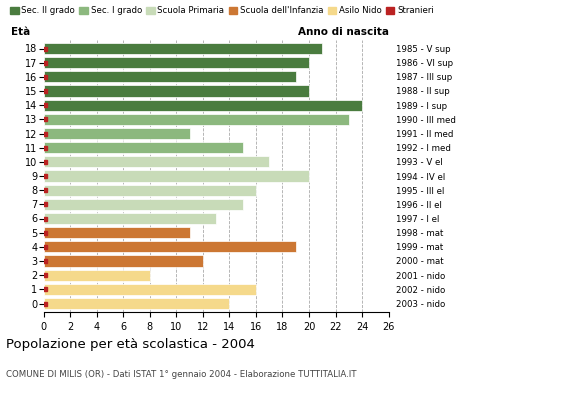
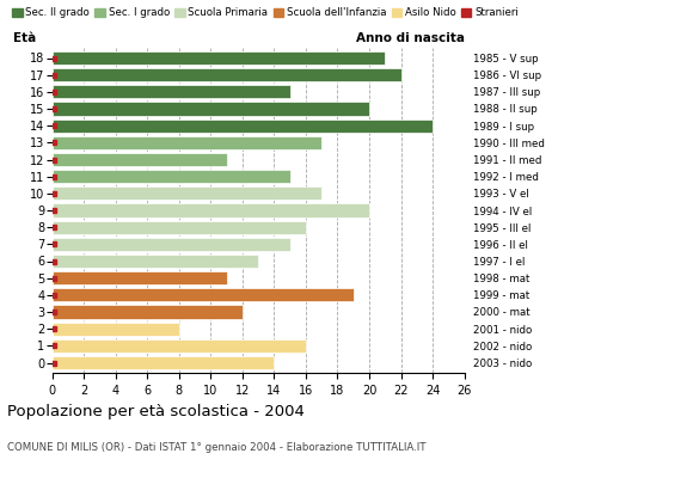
17: 20 -> 22
16: 19 -> 15
13: 23 -> 17
